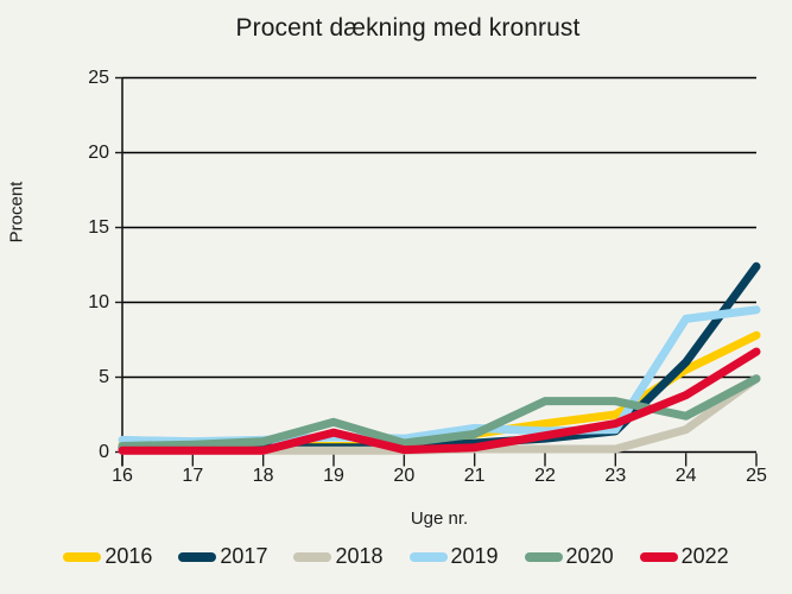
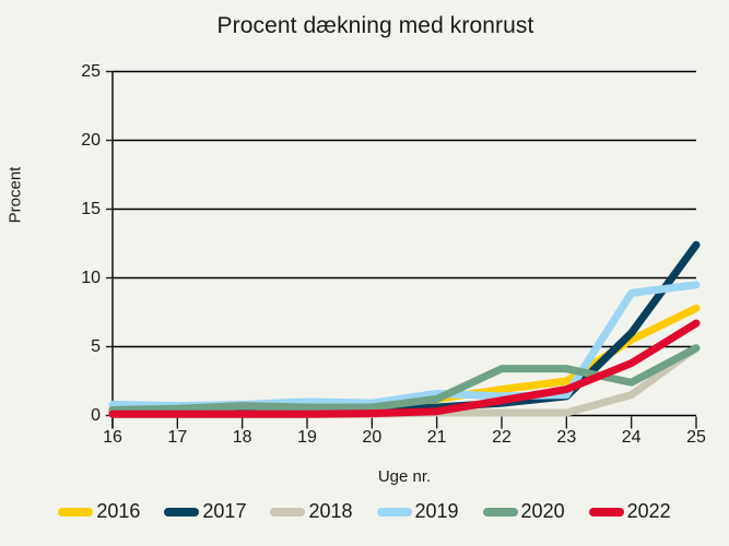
2020/19: 2.0 -> 0.6
2022/19: 1.3 -> 0.1
